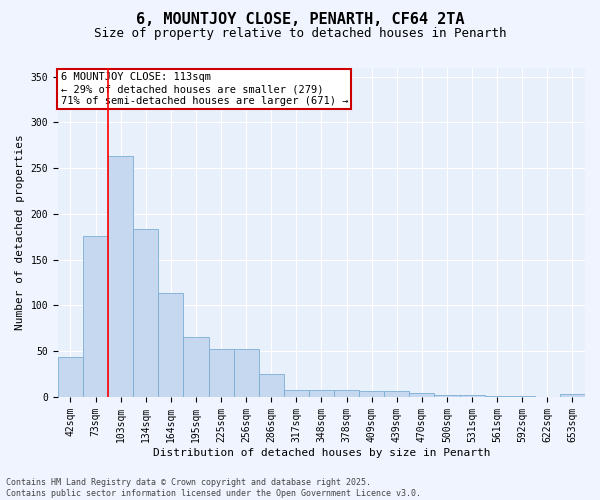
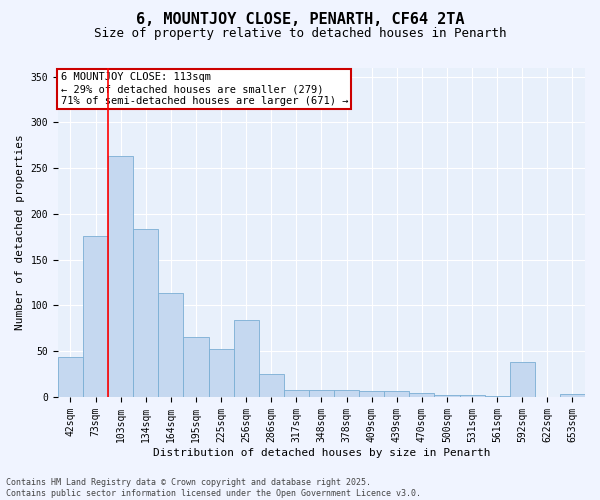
256sqm: 52 -> 84
592sqm: 1 -> 38
